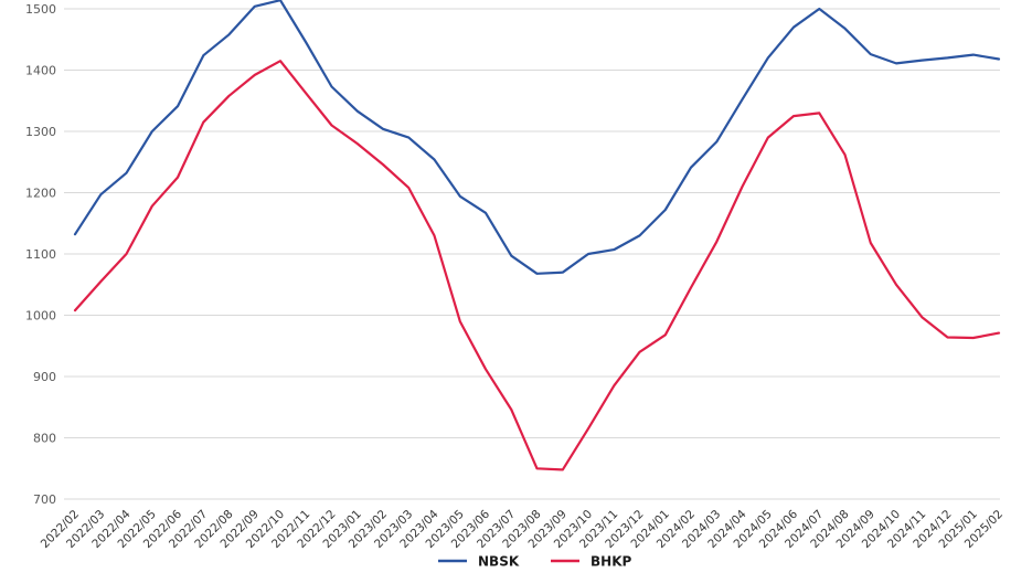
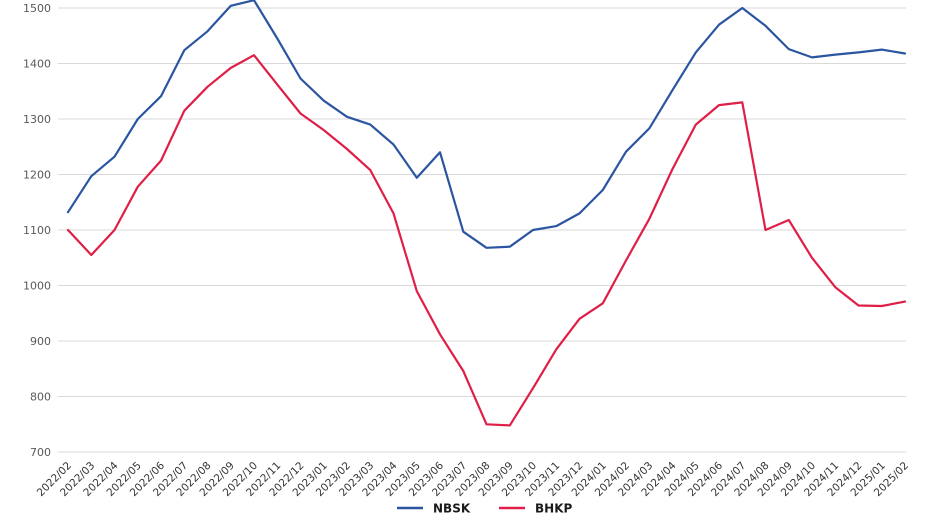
BHKP/2022/02: 1010 -> 1100
NBSK/2023/06: 1170 -> 1240
BHKP/2024/08: 1260 -> 1100
